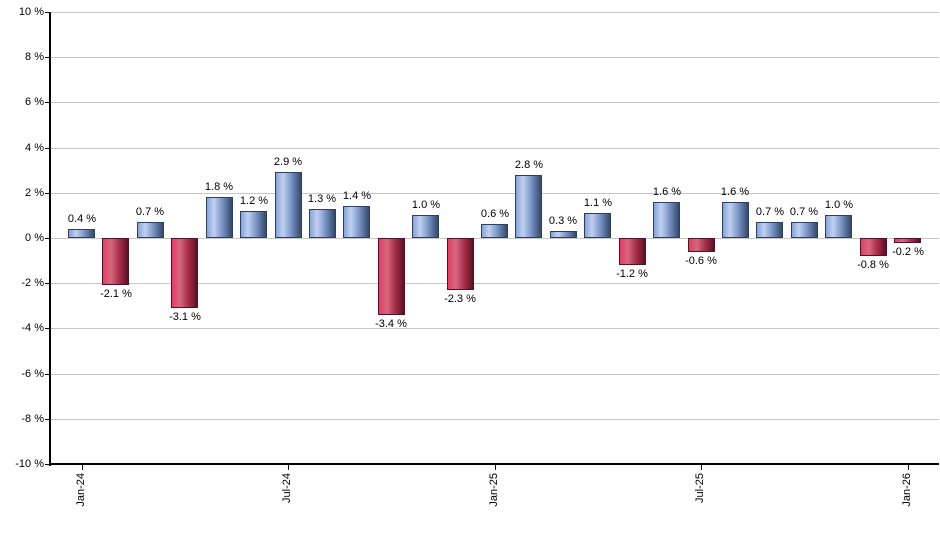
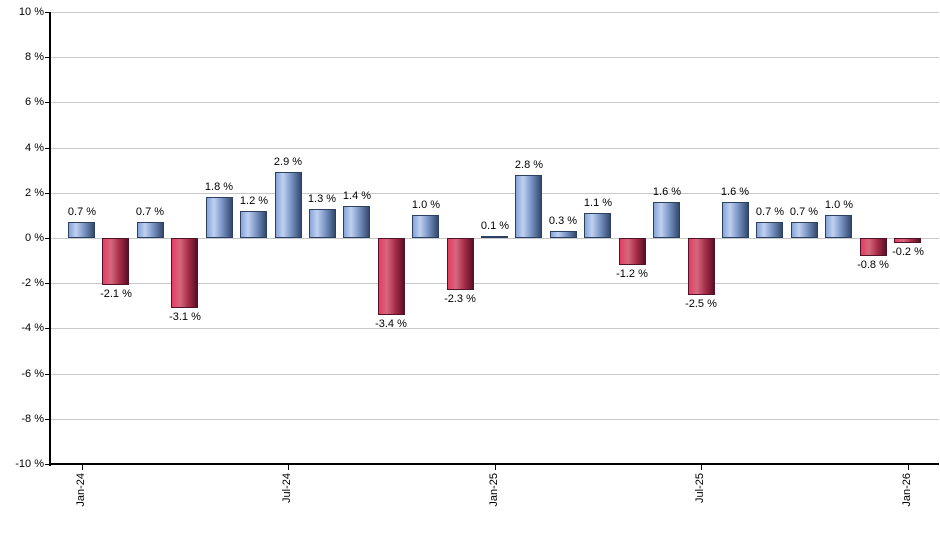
Jan-24: 0.4 -> 0.7
Jan-25: 0.6 -> 0.1
Jul-25: -0.6 -> -2.5
